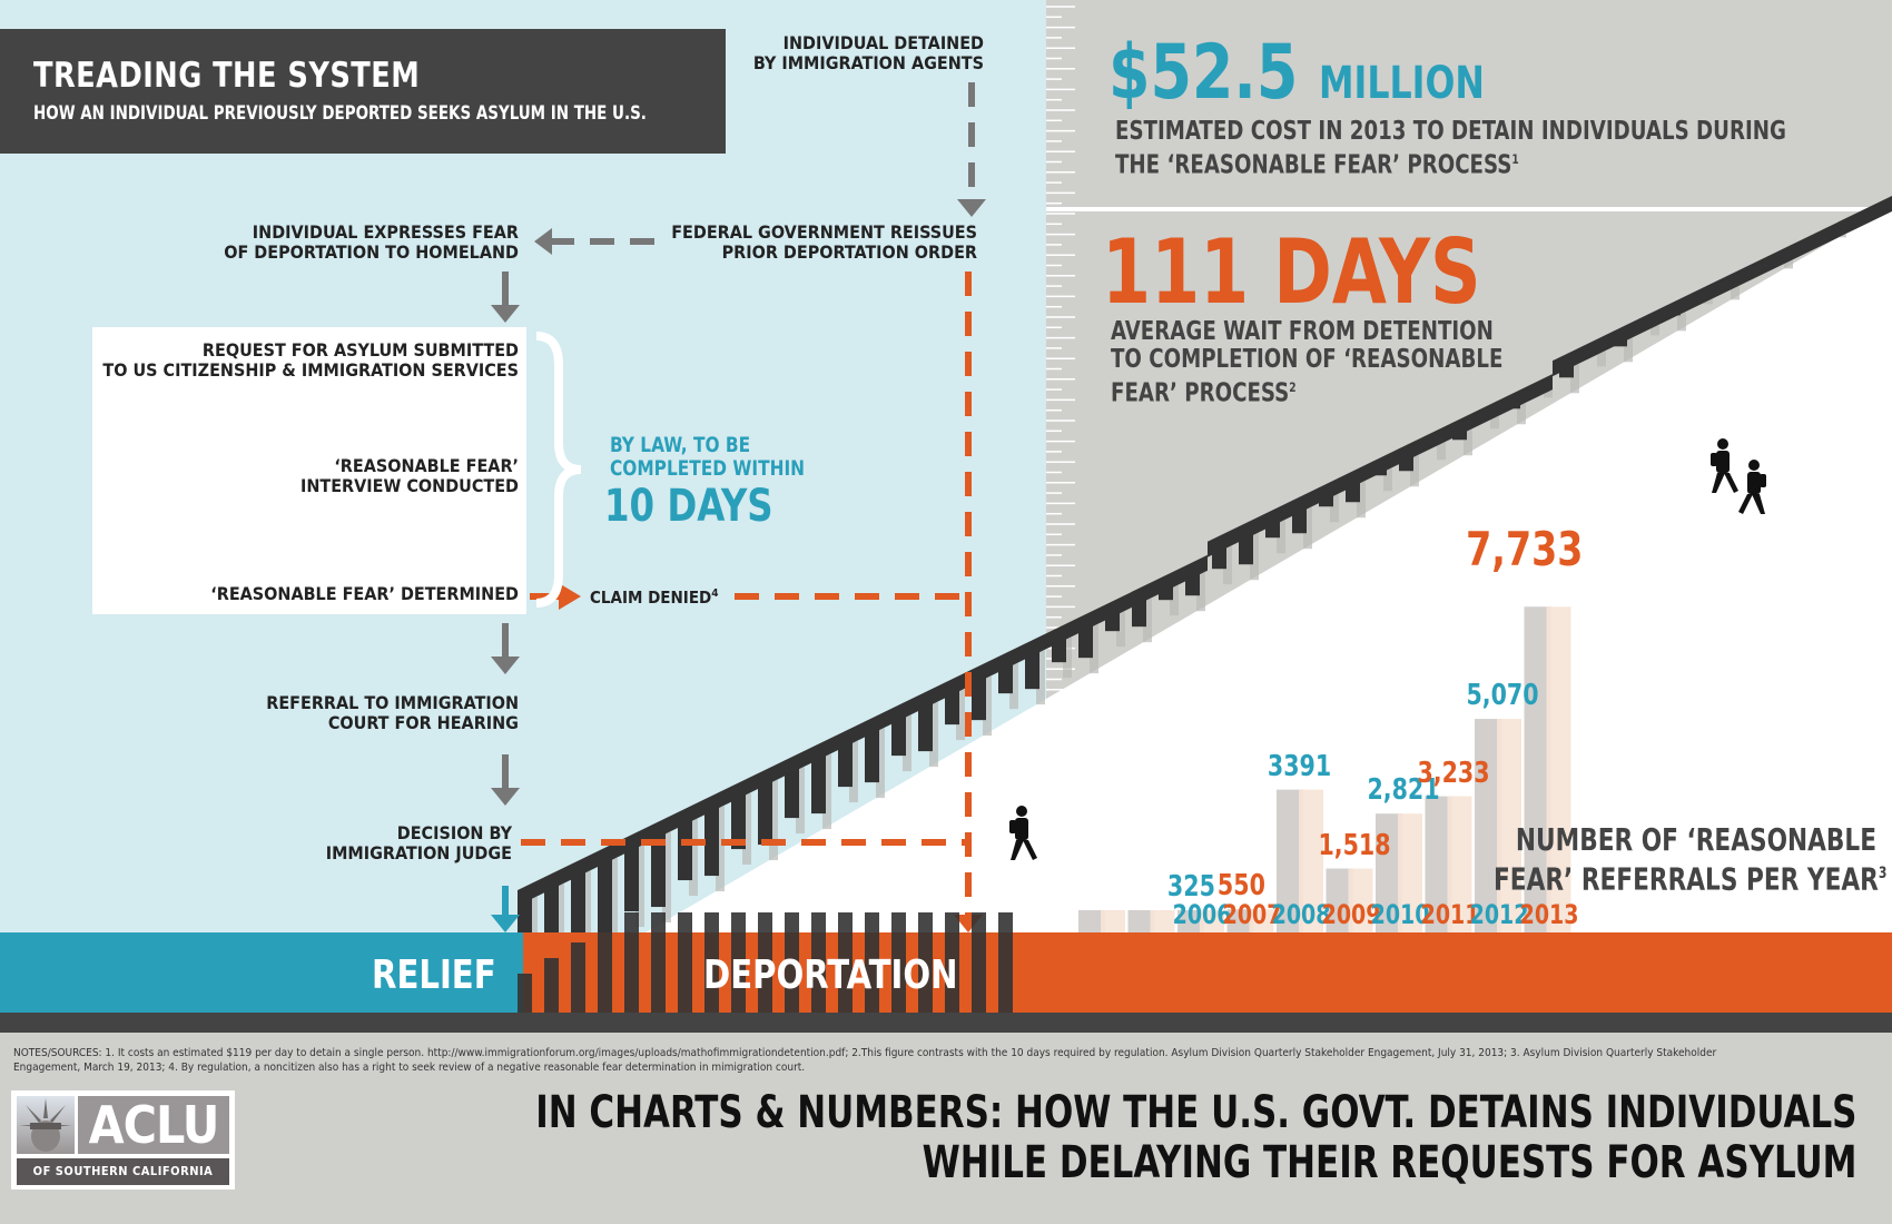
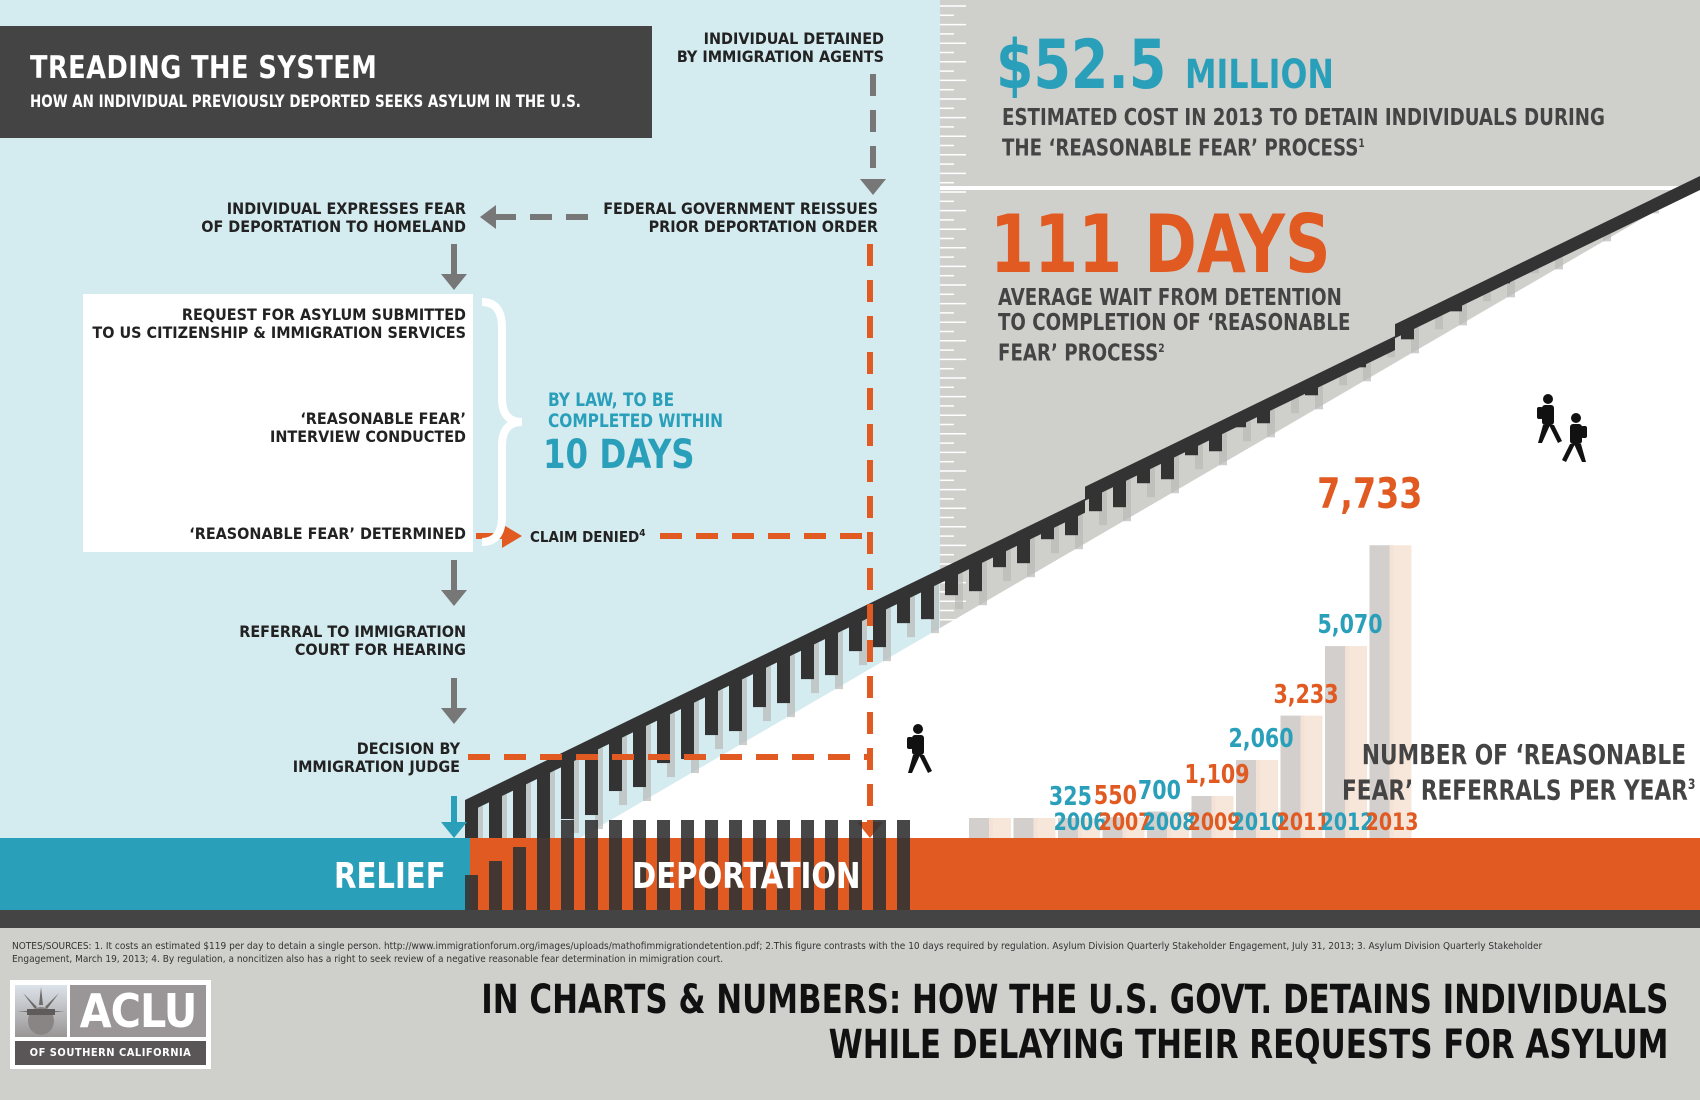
2008: 3391 -> 700
2009: 1,518 -> 1,109
2010: 2,821 -> 2,060
